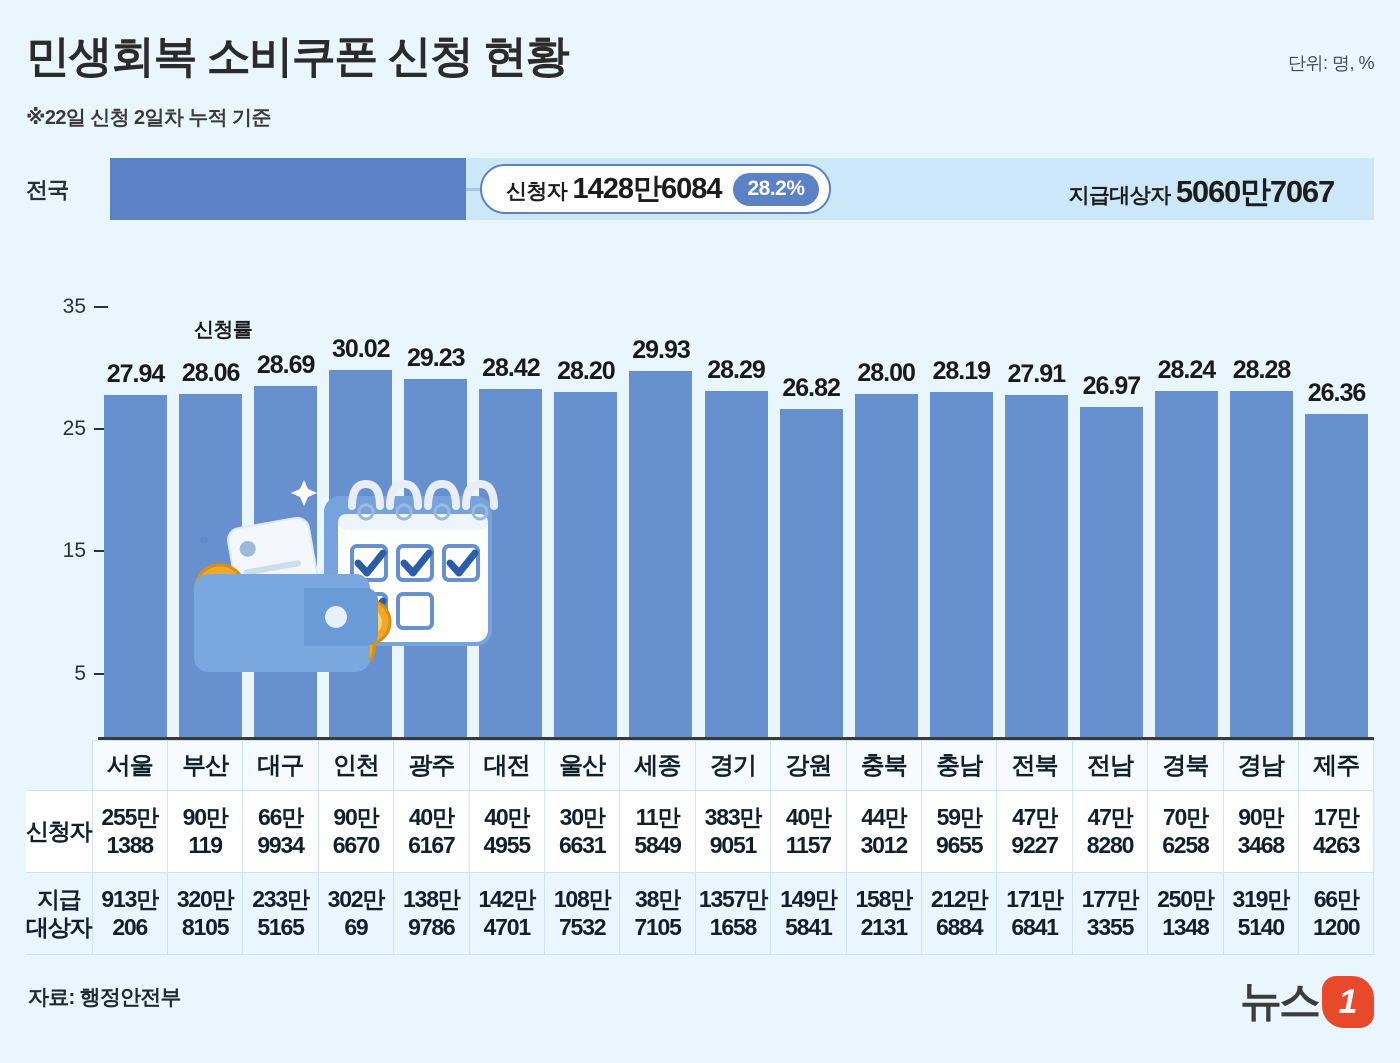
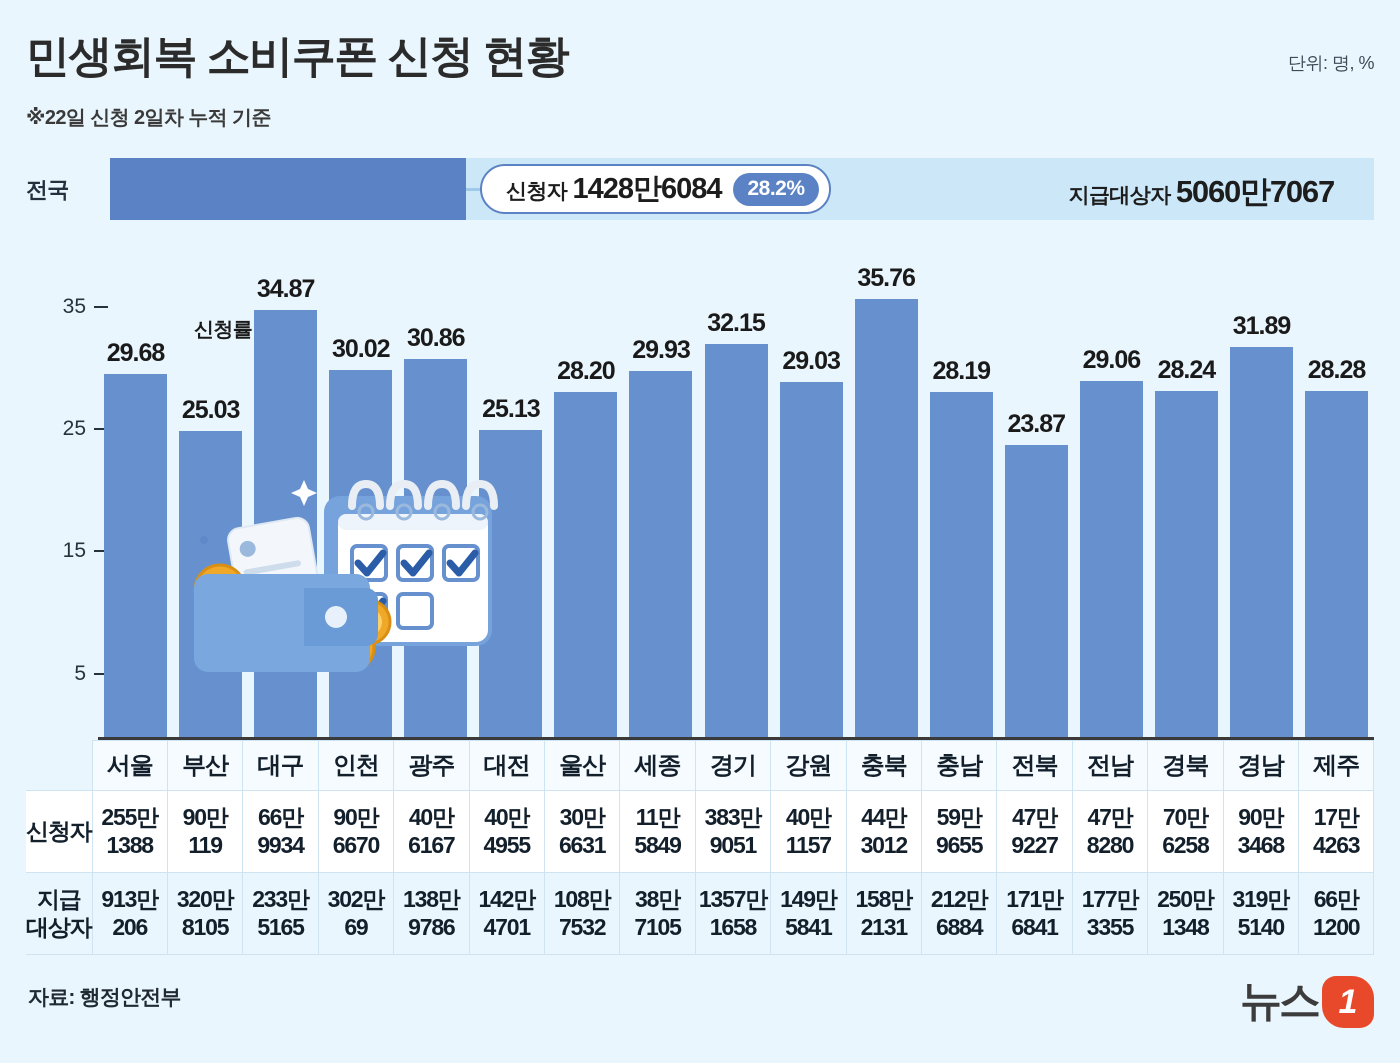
서울: 27.94 -> 29.68
부산: 28.06 -> 25.03
대구: 28.69 -> 34.87
광주: 29.23 -> 30.86
대전: 28.42 -> 25.13
경기: 28.29 -> 32.15
강원: 26.82 -> 29.03
충북: 28.00 -> 35.76
전북: 27.91 -> 23.87
전남: 26.97 -> 29.06
경남: 28.28 -> 31.89
제주: 26.36 -> 28.28
